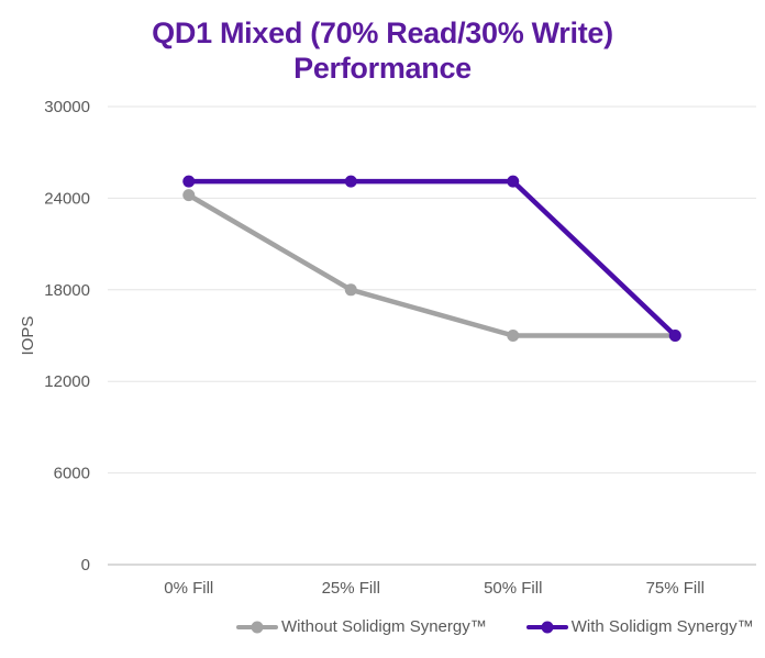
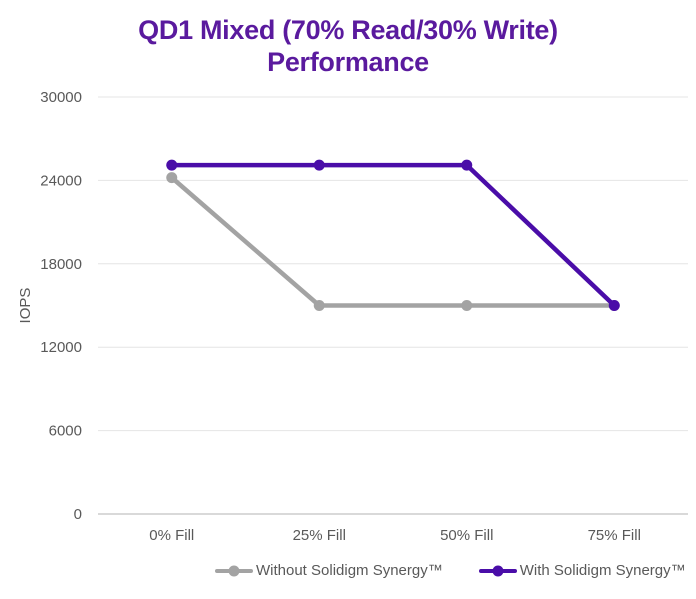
Without Solidigm Synergy™/25% Fill: 18000 -> 15000
